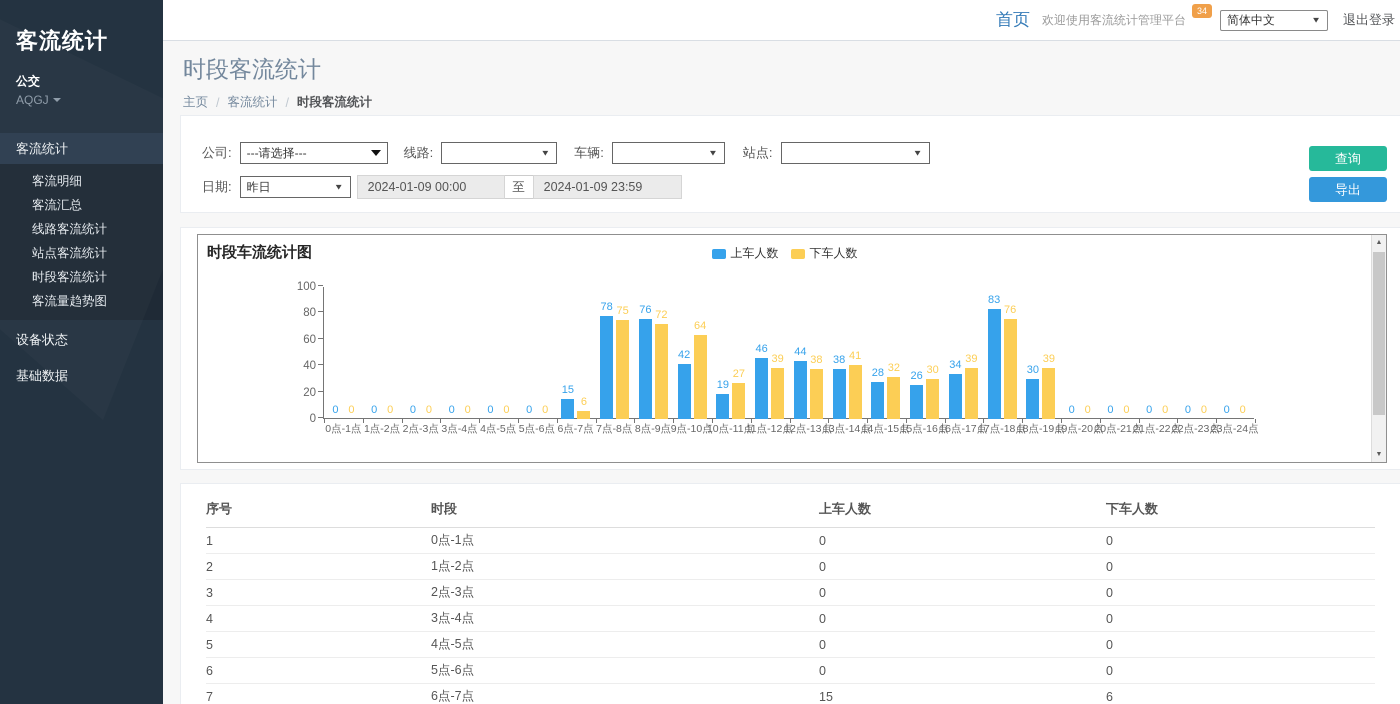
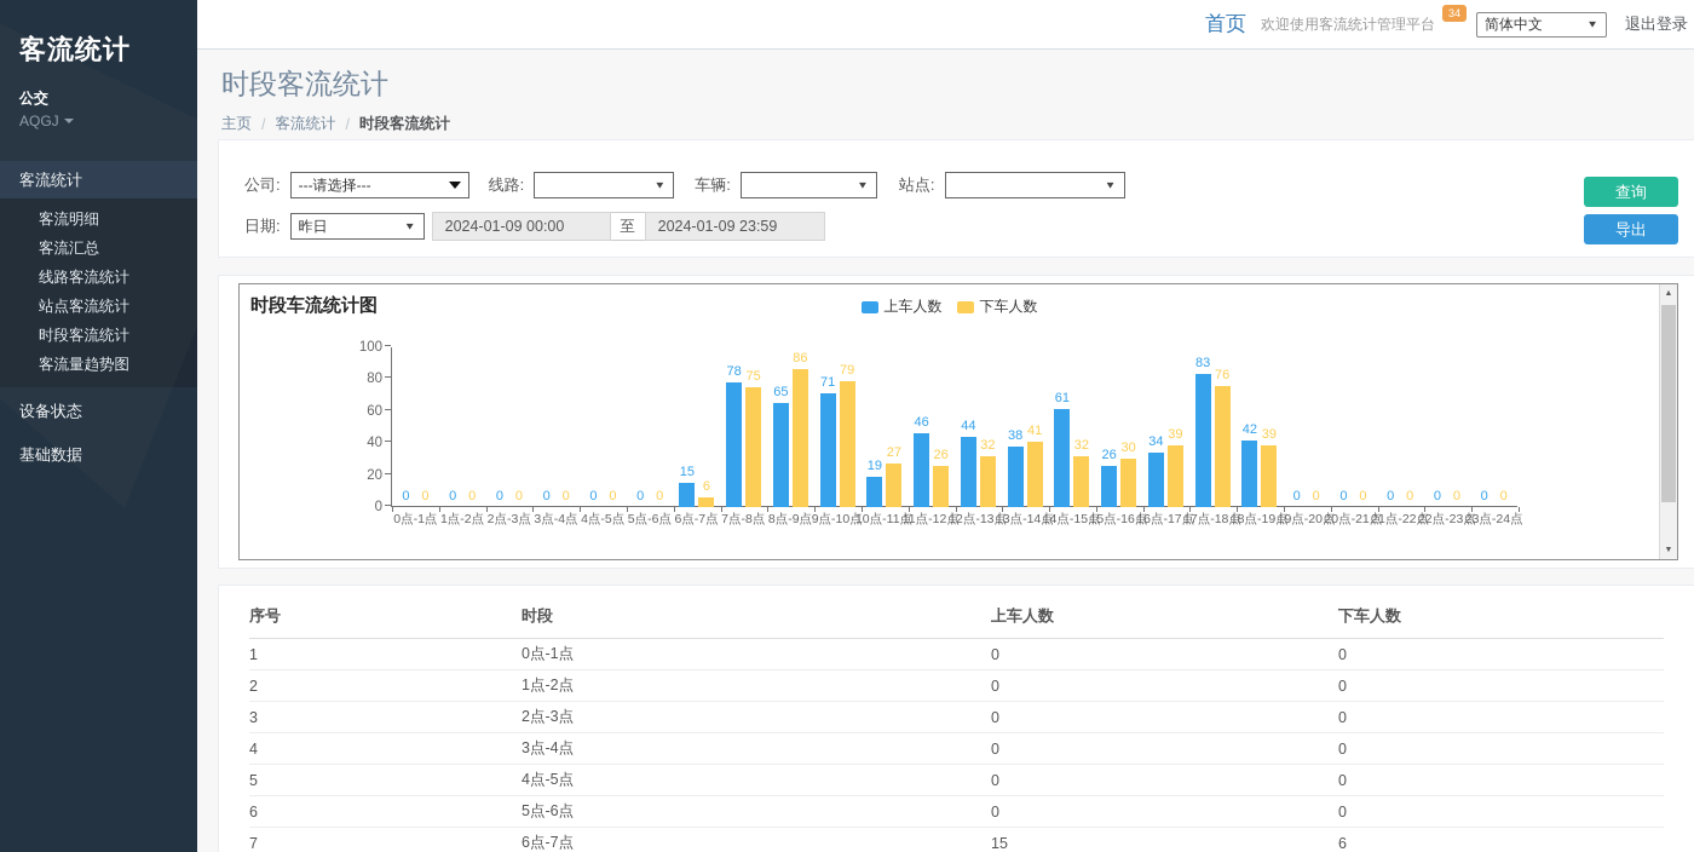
上车人数/8点-9点: 76 -> 65
下车人数/8点-9点: 72 -> 86
上车人数/9点-10点: 42 -> 71
下车人数/9点-10点: 64 -> 79
下车人数/11点-12点: 39 -> 26
下车人数/12点-13点: 38 -> 32
上车人数/14点-15点: 28 -> 61
上车人数/18点-19点: 30 -> 42
